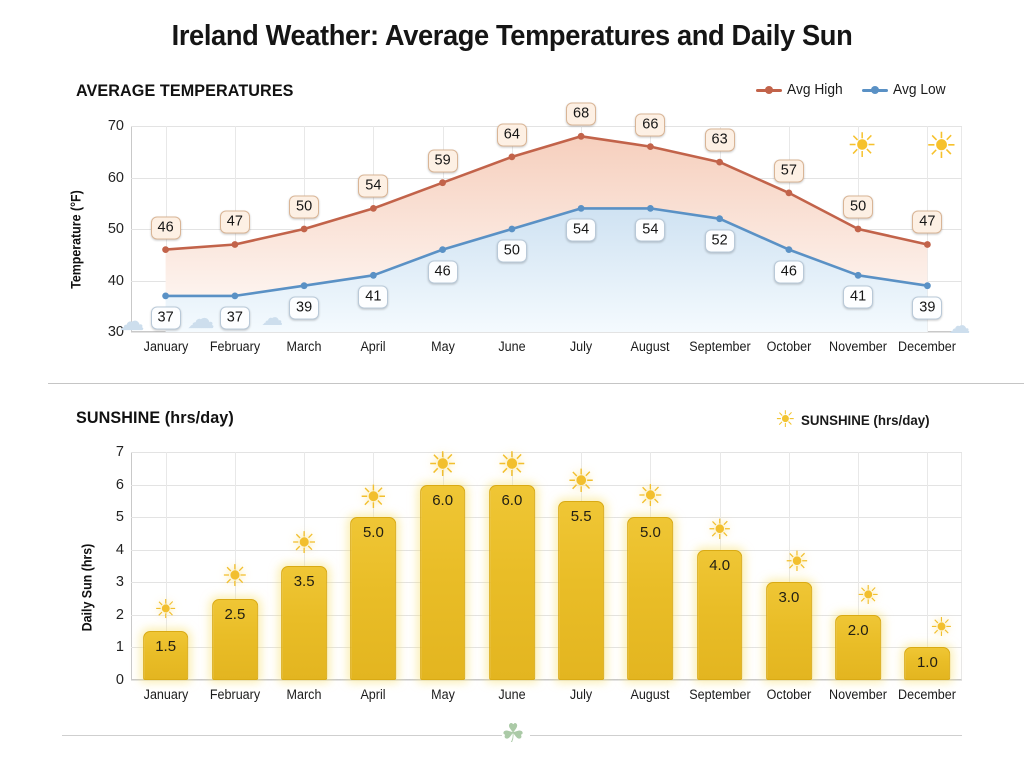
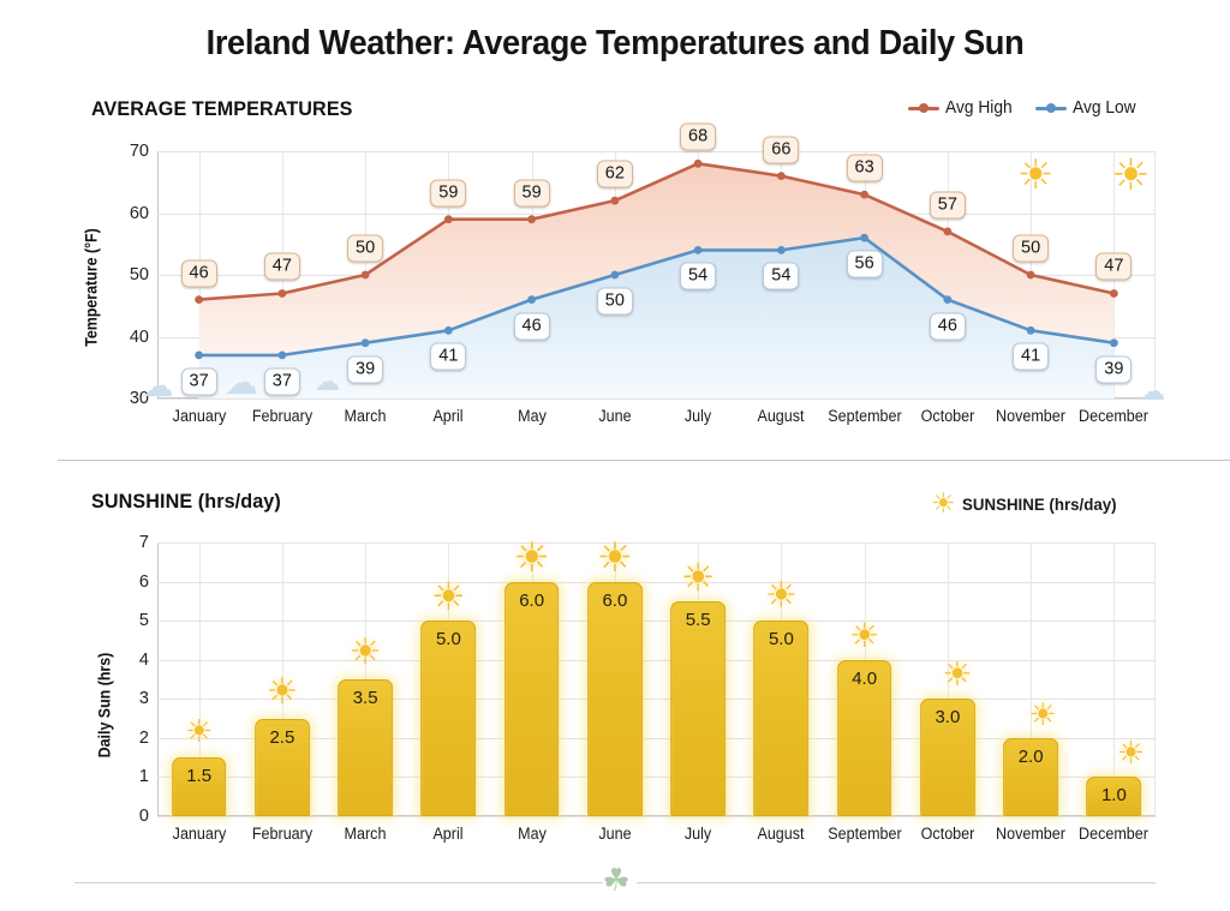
AVERAGE TEMPERATURES/Avg High/April: 54 -> 59
AVERAGE TEMPERATURES/Avg High/June: 64 -> 62
AVERAGE TEMPERATURES/Avg Low/September: 52 -> 56
